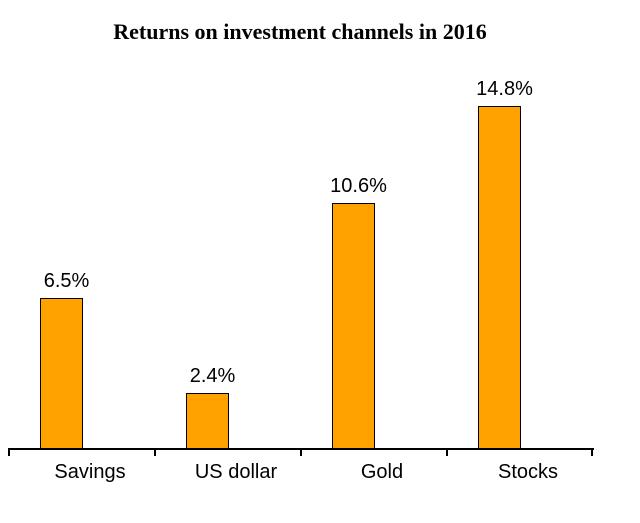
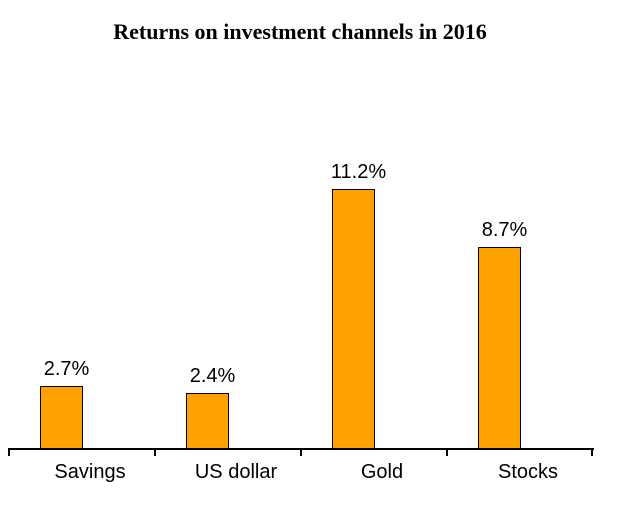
Savings: 6.5% -> 2.7%
Gold: 10.6% -> 11.2%
Stocks: 14.8% -> 8.7%
